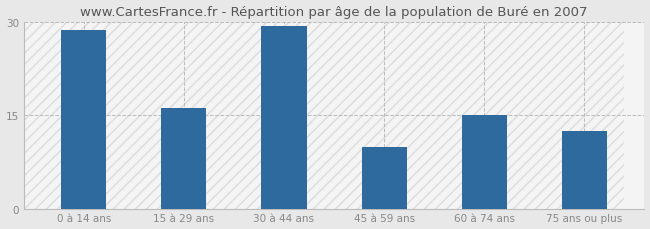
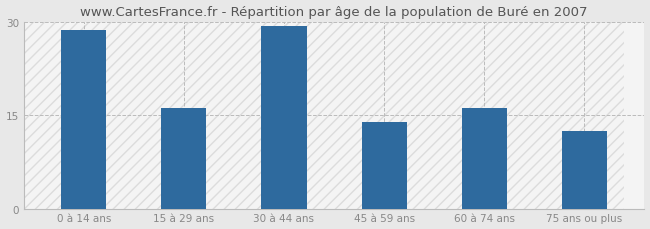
45 à 59 ans: 9.8 -> 13.9
60 à 74 ans: 15.0 -> 16.1
